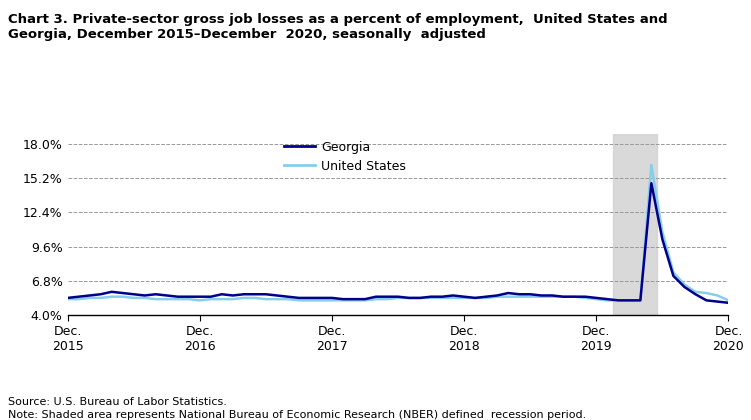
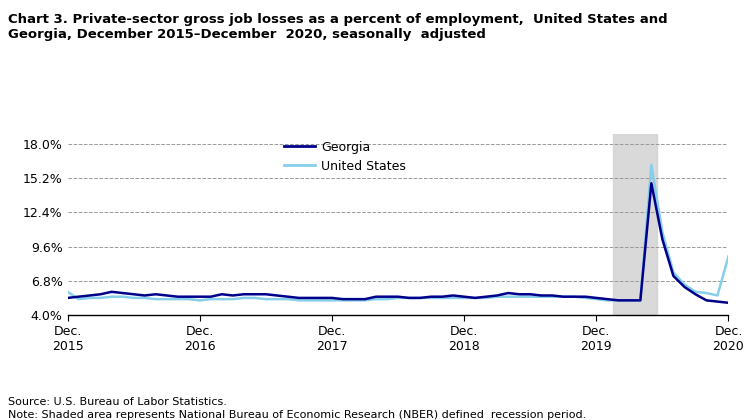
United States/Dec. 2015: 5.3% -> 5.9%
United States/Dec. 2020: 5.2% -> 8.8%
